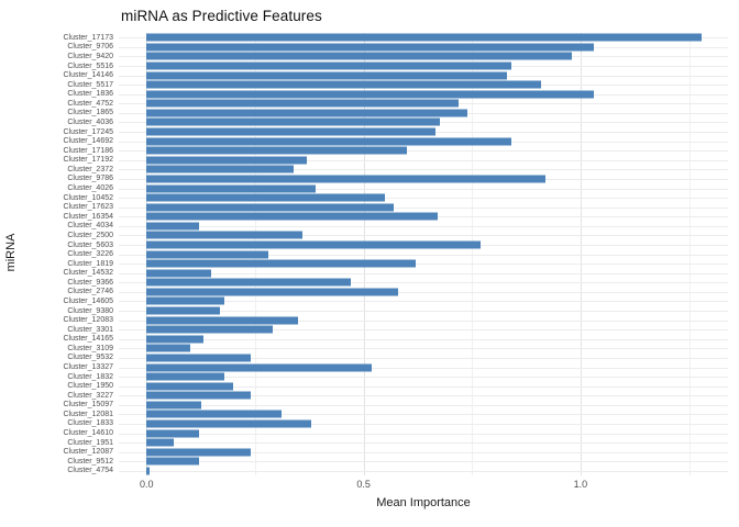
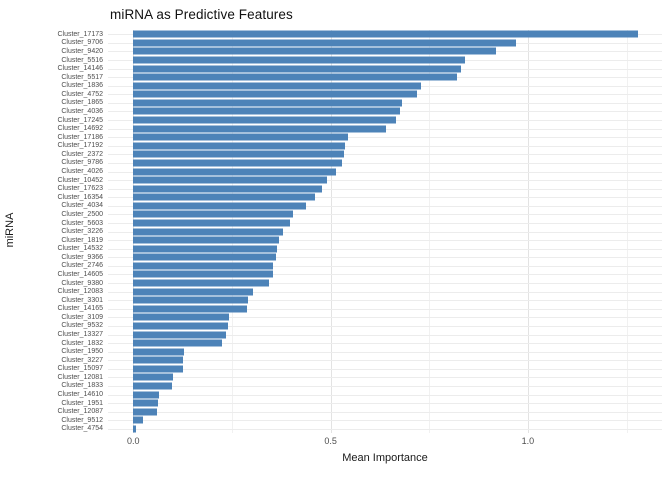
Cluster_9706: 1.03 -> 0.97
Cluster_9420: 0.98 -> 0.92
Cluster_5517: 0.91 -> 0.82
Cluster_1836: 1.03 -> 0.73
Cluster_1865: 0.74 -> 0.68
Cluster_14692: 0.84 -> 0.64
Cluster_17186: 0.60 -> 0.55
Cluster_17192: 0.37 -> 0.54
Cluster_2372: 0.34 -> 0.53
Cluster_9786: 0.92 -> 0.53
Cluster_4026: 0.39 -> 0.51
Cluster_10452: 0.55 -> 0.49
Cluster_17623: 0.57 -> 0.48
Cluster_16354: 0.67 -> 0.46
Cluster_4034: 0.12 -> 0.44
Cluster_2500: 0.36 -> 0.40
Cluster_5603: 0.77 -> 0.40
Cluster_3226: 0.28 -> 0.38
Cluster_1819: 0.62 -> 0.37
Cluster_14532: 0.15 -> 0.36
Cluster_9366: 0.47 -> 0.36
Cluster_2746: 0.58 -> 0.35
Cluster_14605: 0.18 -> 0.35
Cluster_9380: 0.17 -> 0.34
Cluster_12083: 0.35 -> 0.30
Cluster_14165: 0.13 -> 0.29
Cluster_3109: 0.10 -> 0.24
Cluster_13327: 0.52 -> 0.23
Cluster_1832: 0.18 -> 0.22
Cluster_1950: 0.20 -> 0.13
Cluster_3227: 0.24 -> 0.13
Cluster_12081: 0.31 -> 0.10
Cluster_1833: 0.38 -> 0.10
Cluster_14610: 0.12 -> 0.07
Cluster_12087: 0.24 -> 0.06
Cluster_9512: 0.12 -> 0.03
